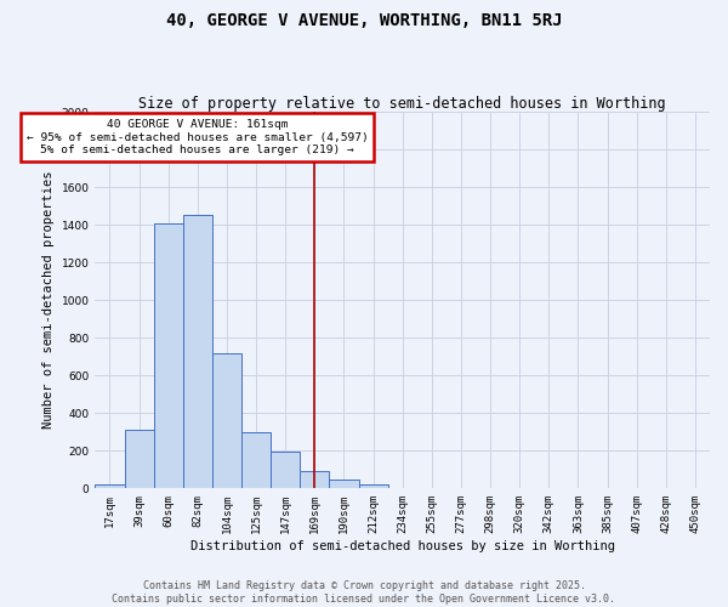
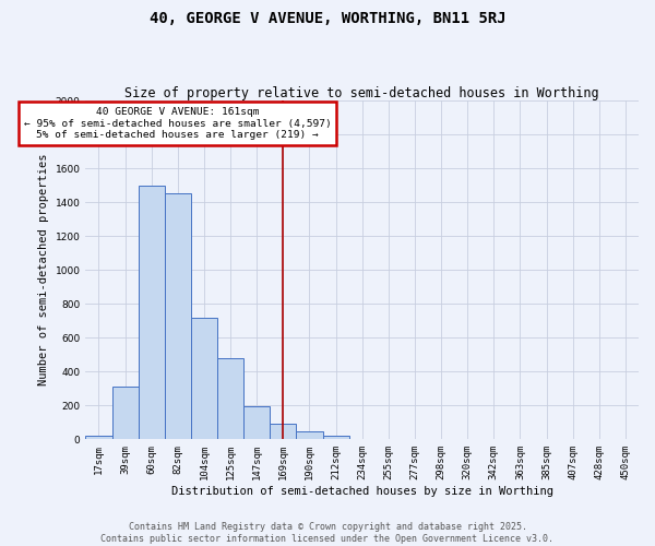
60sqm: 1410 -> 1500
125sqm: 300 -> 480
